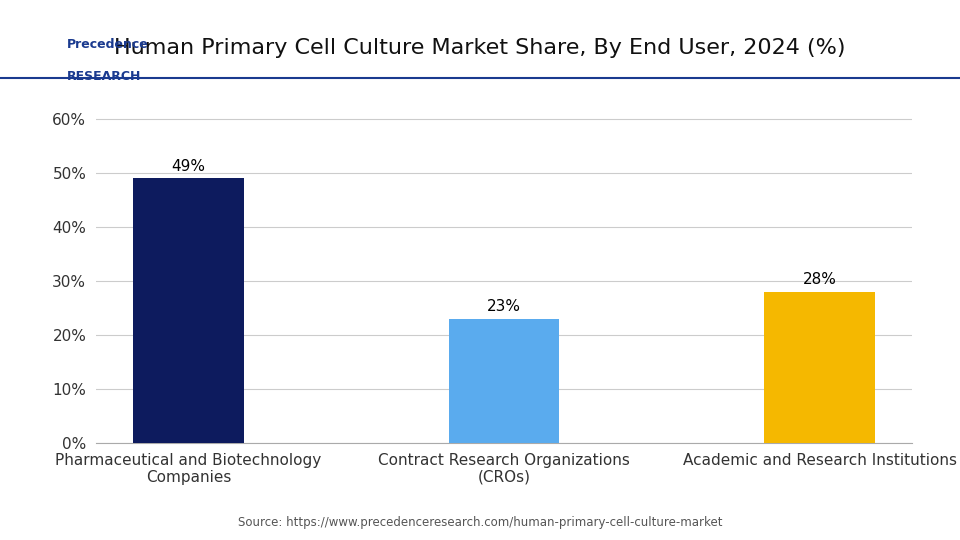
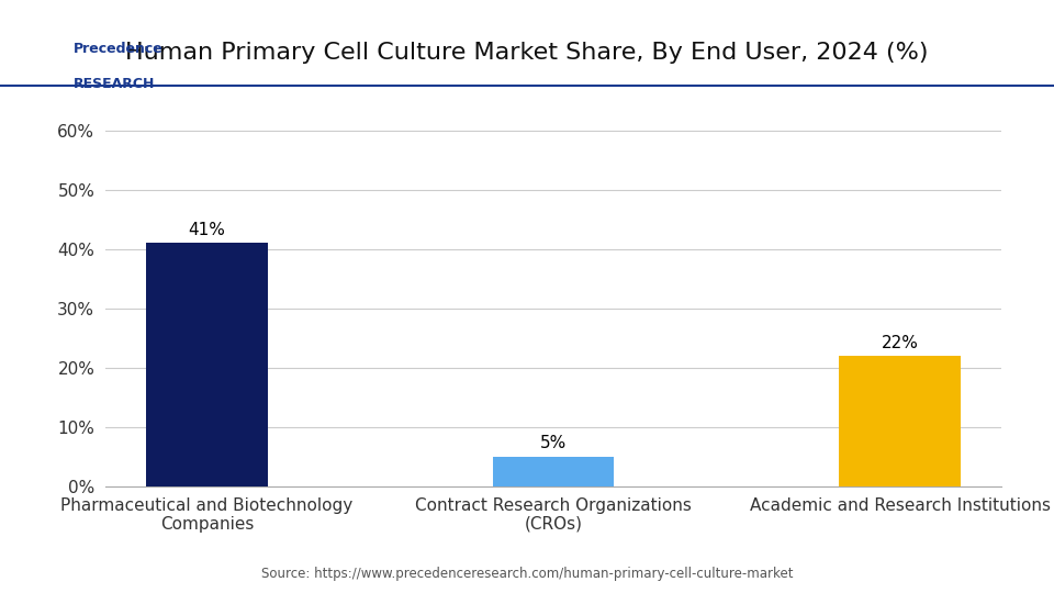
Pharmaceutical and Biotechnology Companies: 49% -> 41%
Contract Research Organizations (CROs): 23% -> 5%
Academic and Research Institutions: 28% -> 22%
